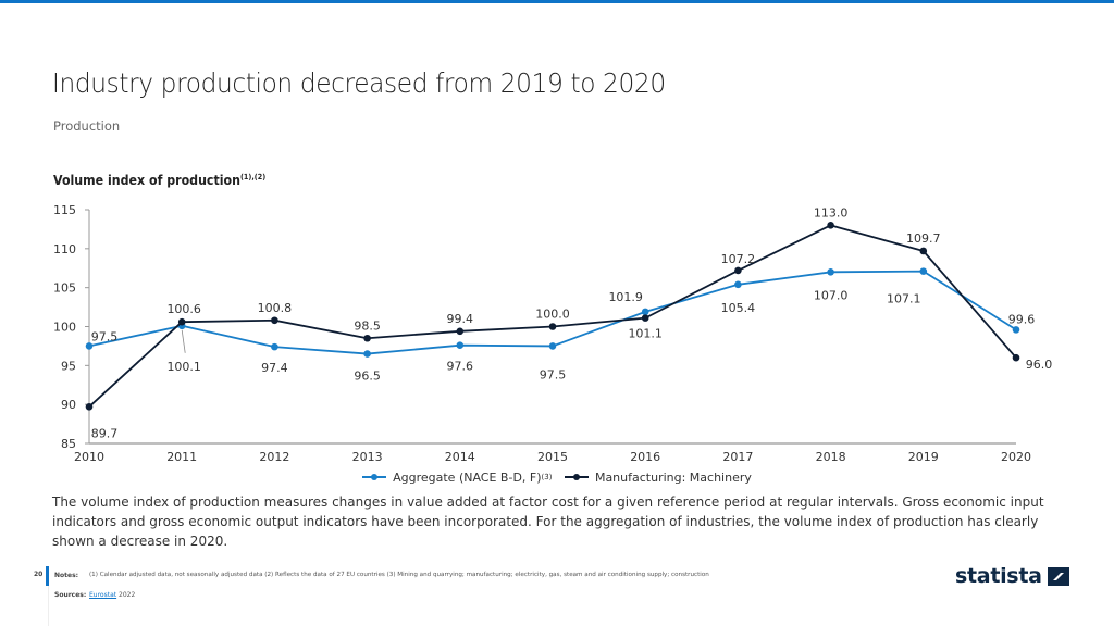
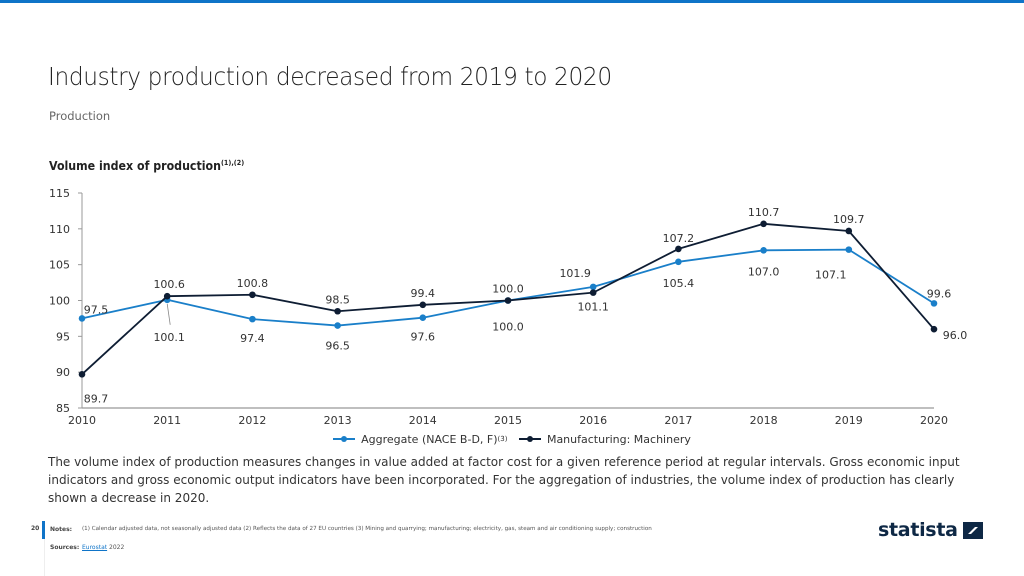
Aggregate (NACE B-D, F)/2015: 97.5 -> 100.0
Manufacturing: Machinery/2018: 113.0 -> 110.7
